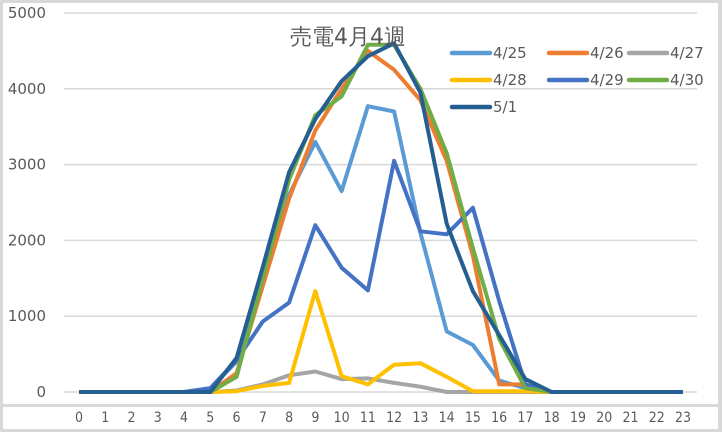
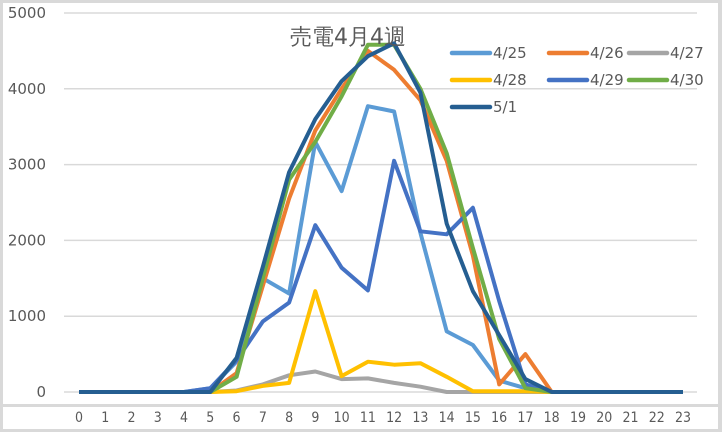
4/25/8: 2600 -> 1300
4/30/9: 3600 -> 3300
4/28/11: 100 -> 400
4/26/17: 100 -> 500
